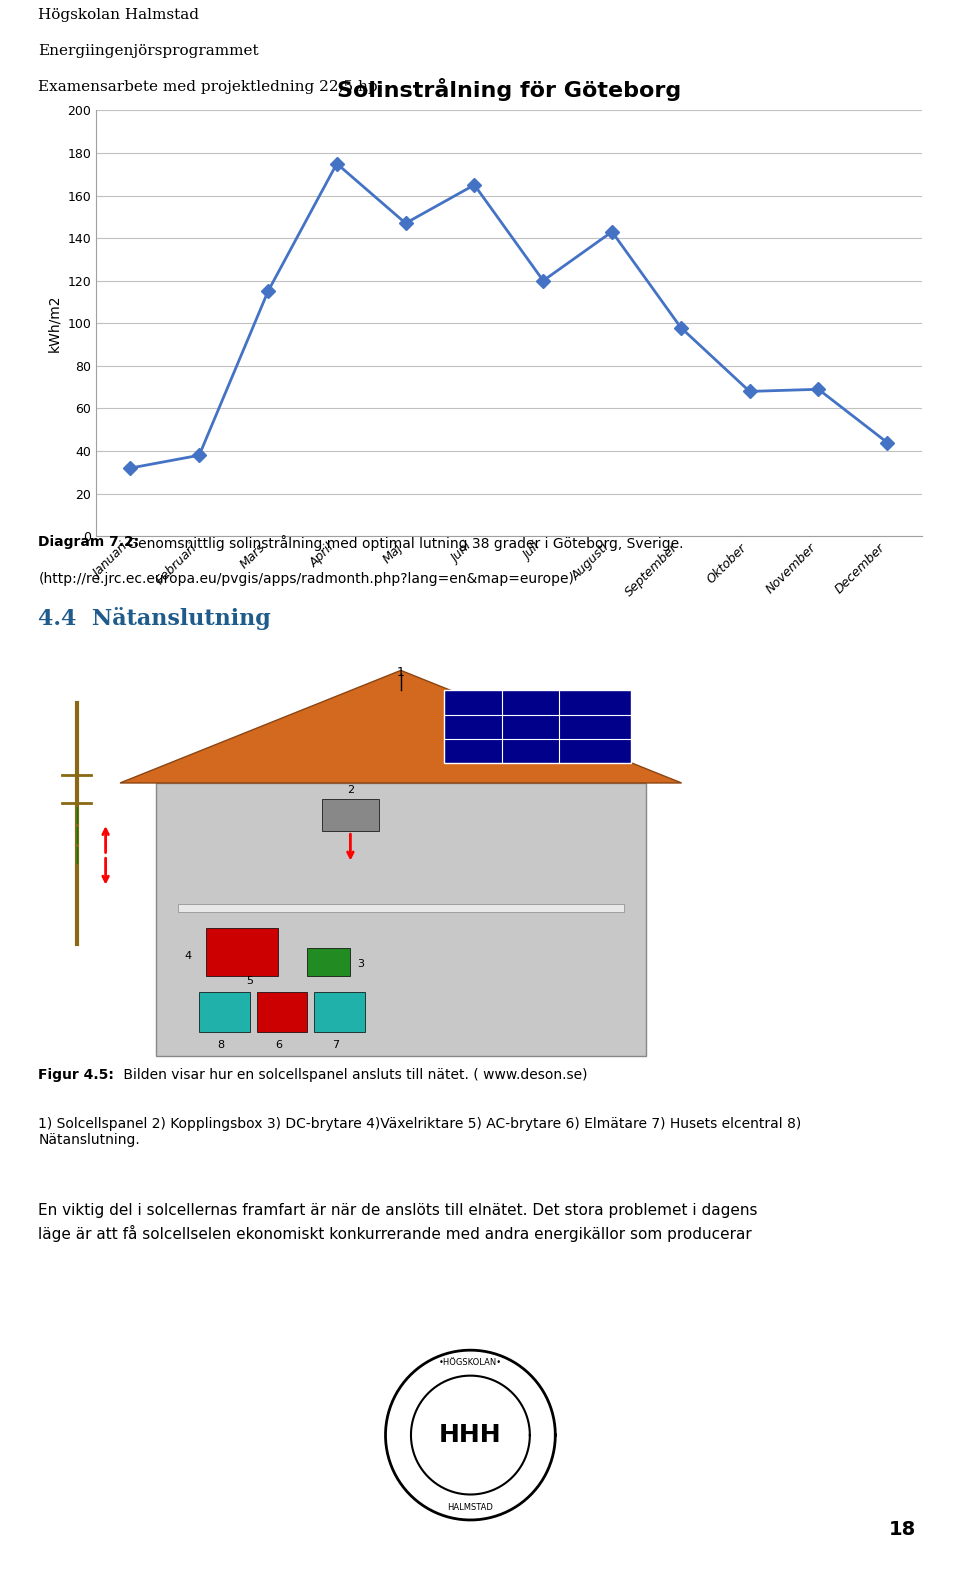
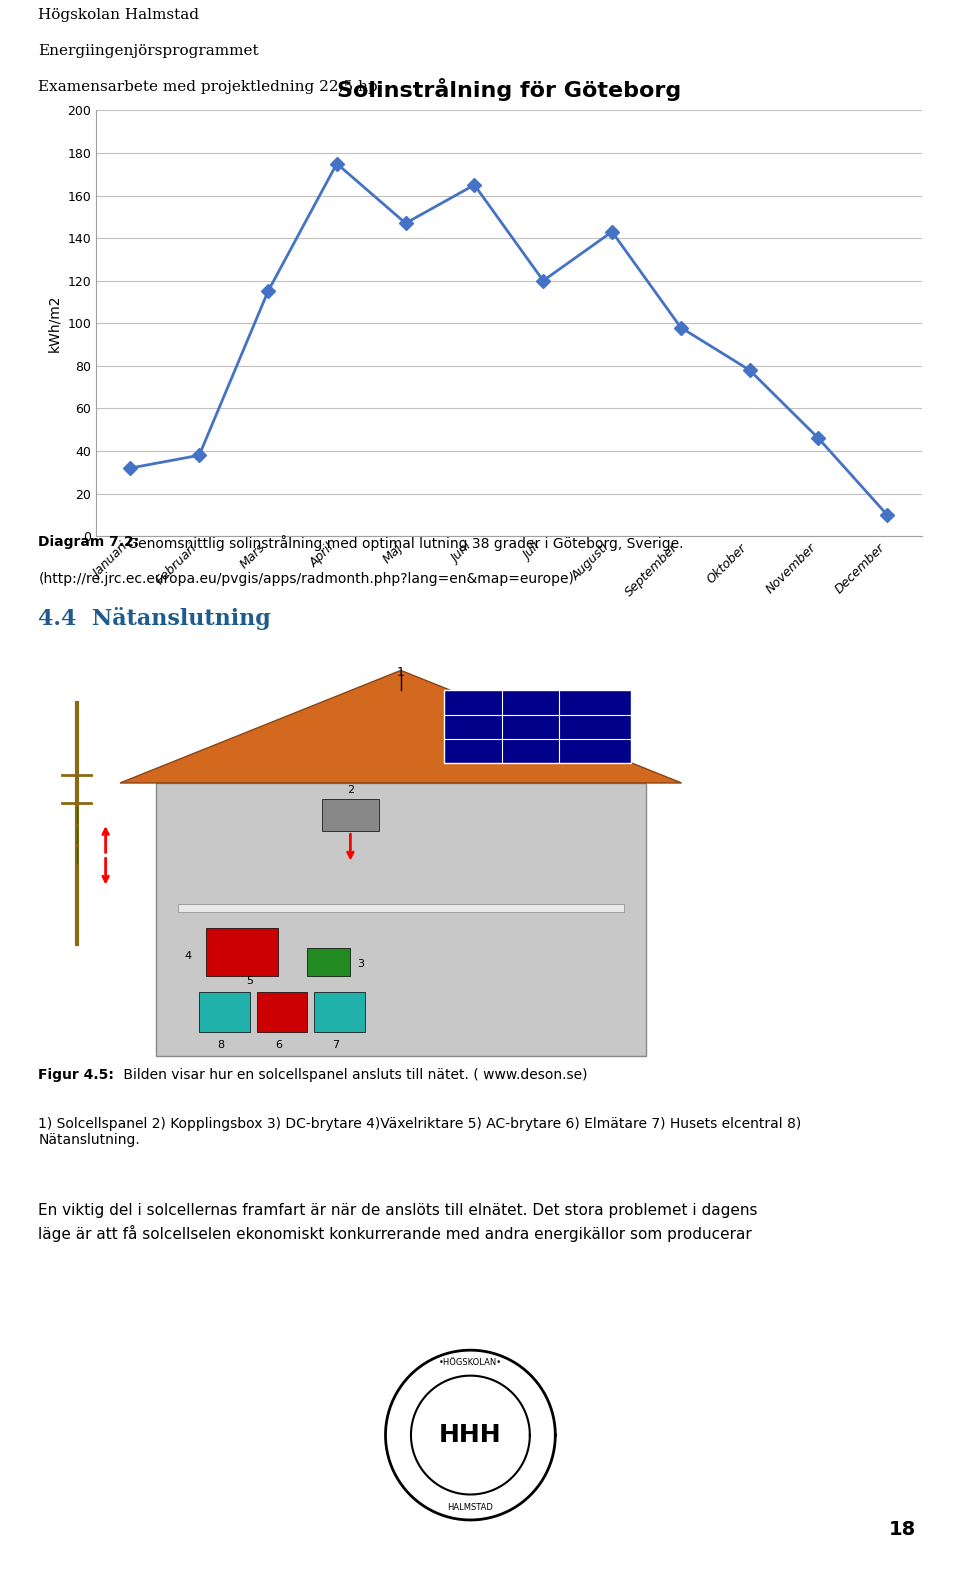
Solinstrålning för Göteborg/Oktober: 68 -> 78
Solinstrålning för Göteborg/November: 69 -> 46
Solinstrålning för Göteborg/December: 44 -> 10
